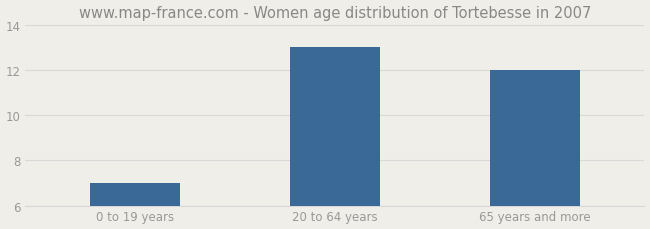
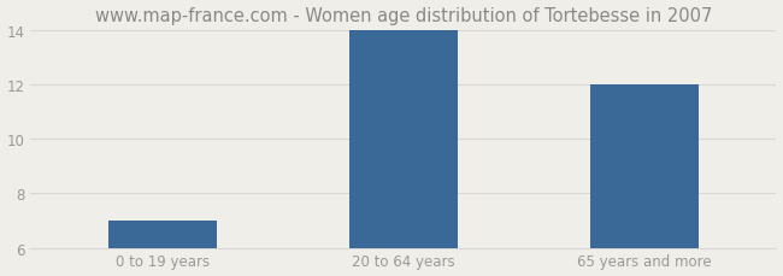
20 to 64 years: 13 -> 14
